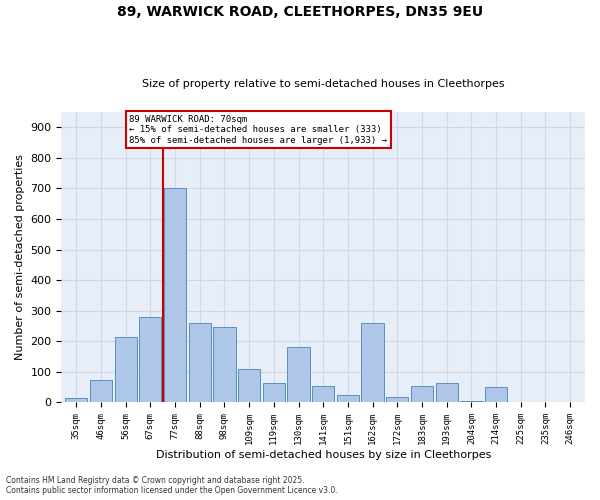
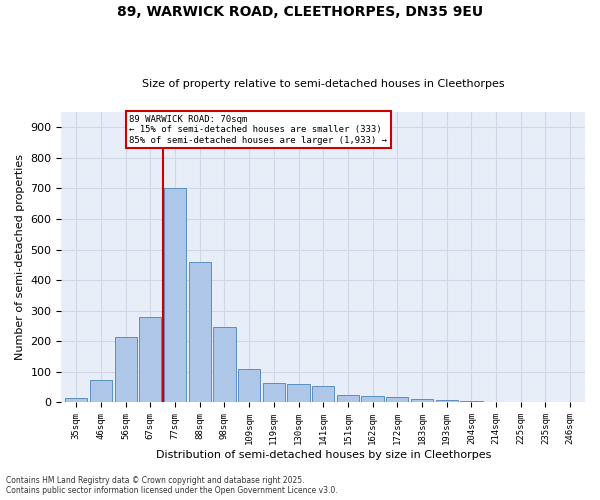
88sqm: 260 -> 460
130sqm: 180 -> 60
162sqm: 260 -> 20
183sqm: 55 -> 10
193sqm: 65 -> 8
214sqm: 50 -> 3
